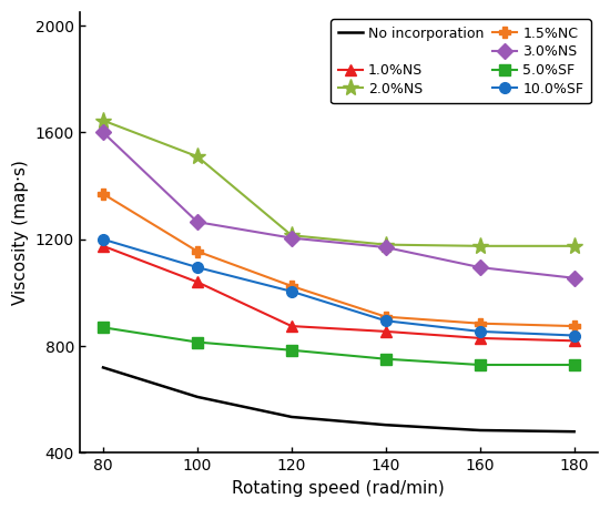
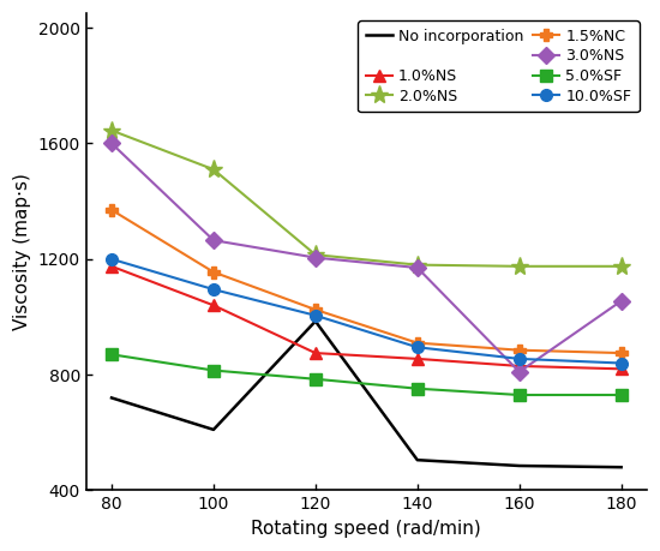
No incorporation/120: 535 -> 985
3.0%NS/160: 1095 -> 810
